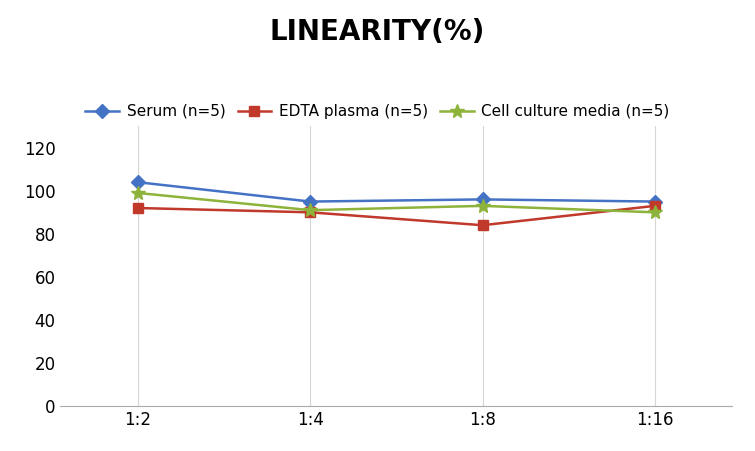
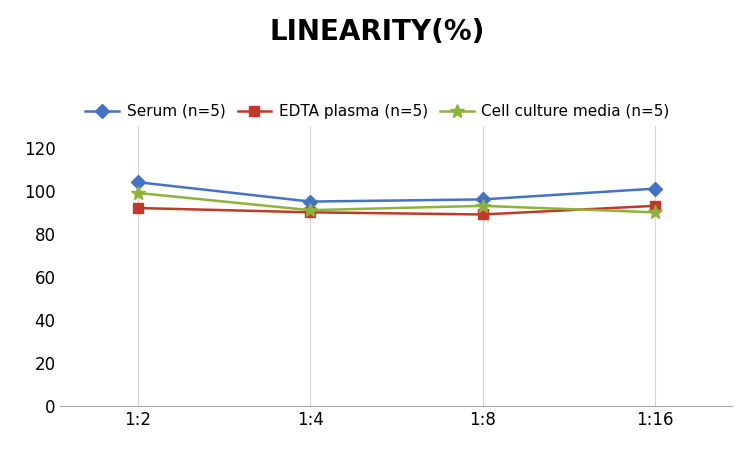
EDTA plasma (n=5)/1:8: 84 -> 89
Serum (n=5)/1:16: 95 -> 101
